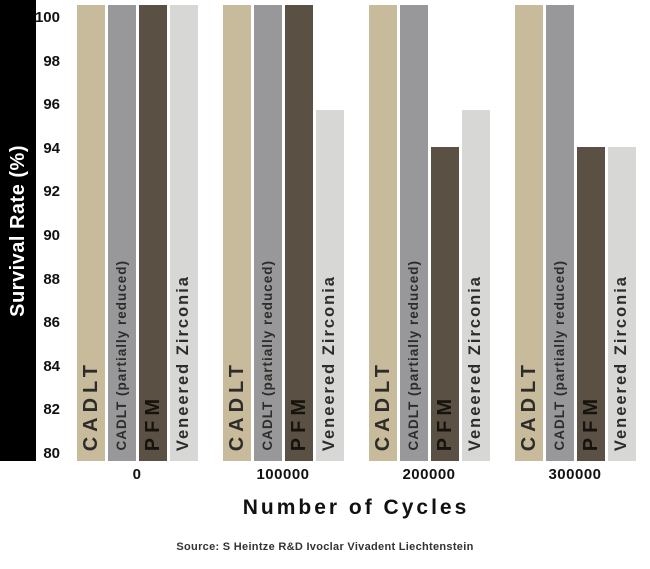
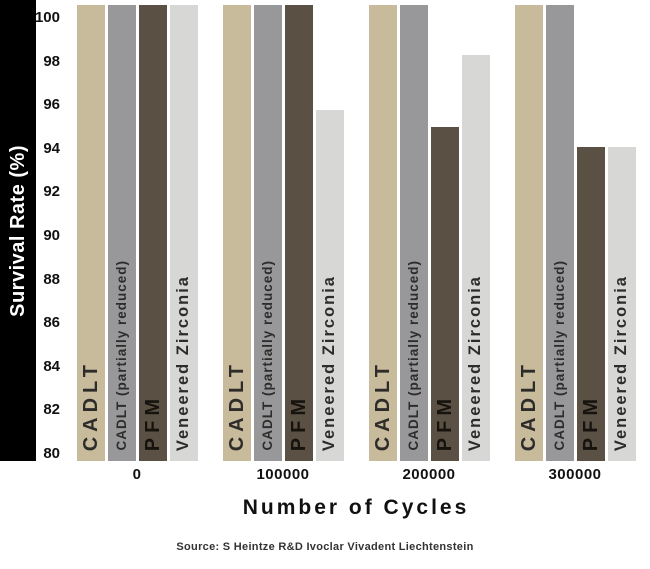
PFM/200000: 94.1 -> 95.0
Veneered Zirconia/200000: 95.8 -> 98.3
